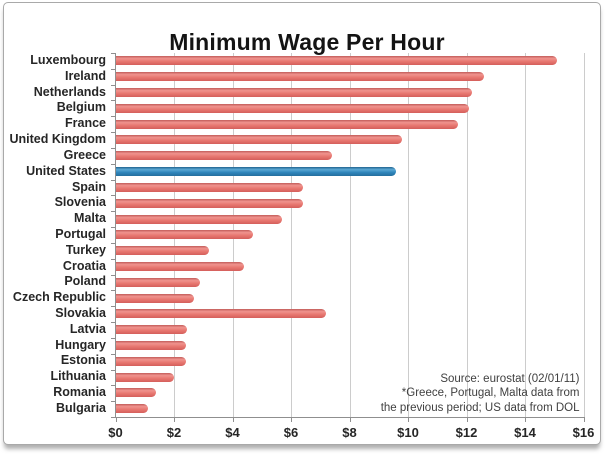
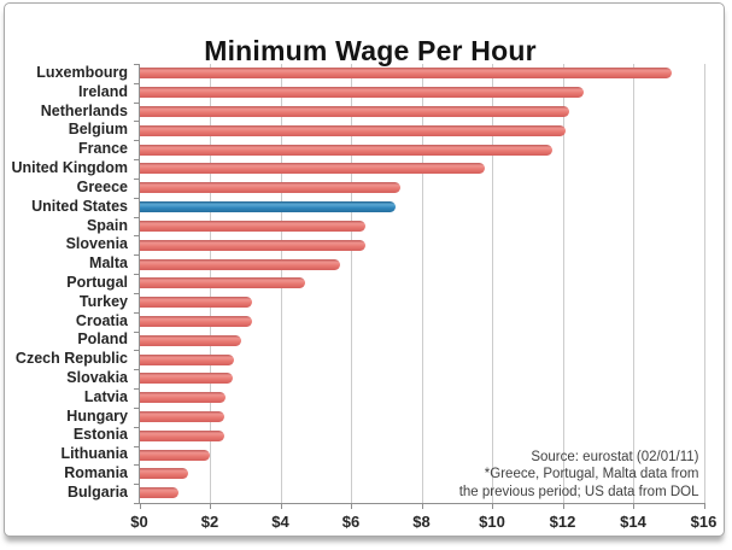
United States: $9.6 -> $7.2
Croatia: $4.4 -> $3.2
Slovakia: $7.2 -> $2.6
